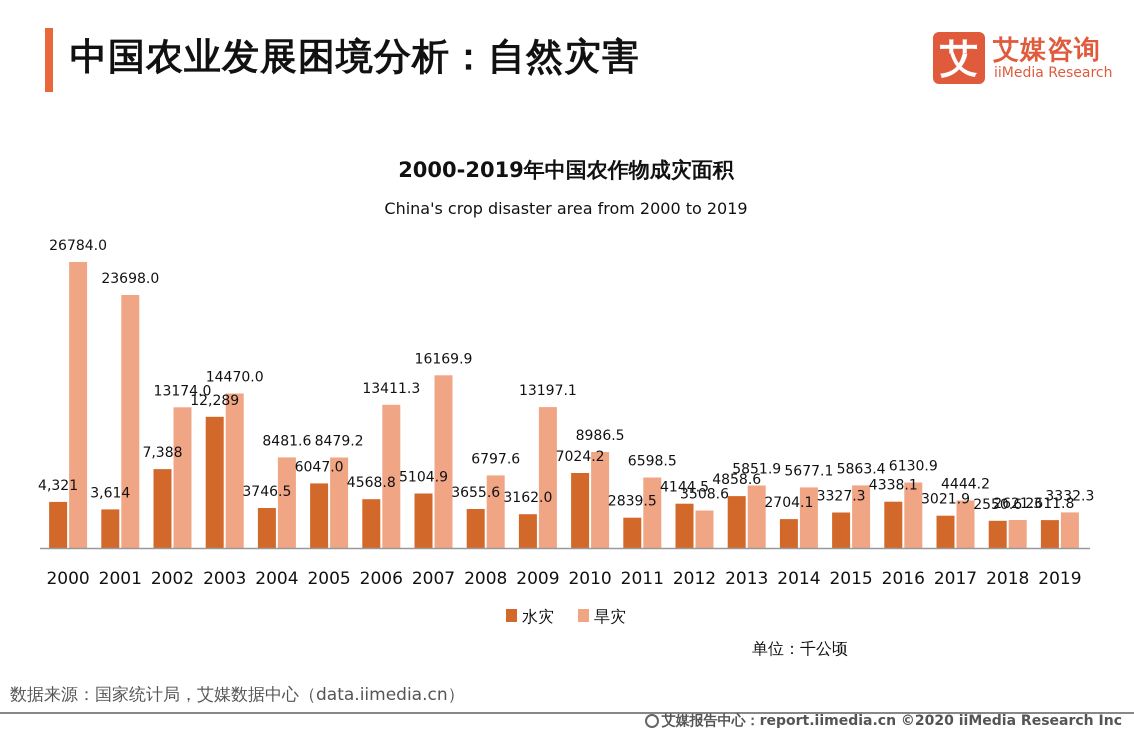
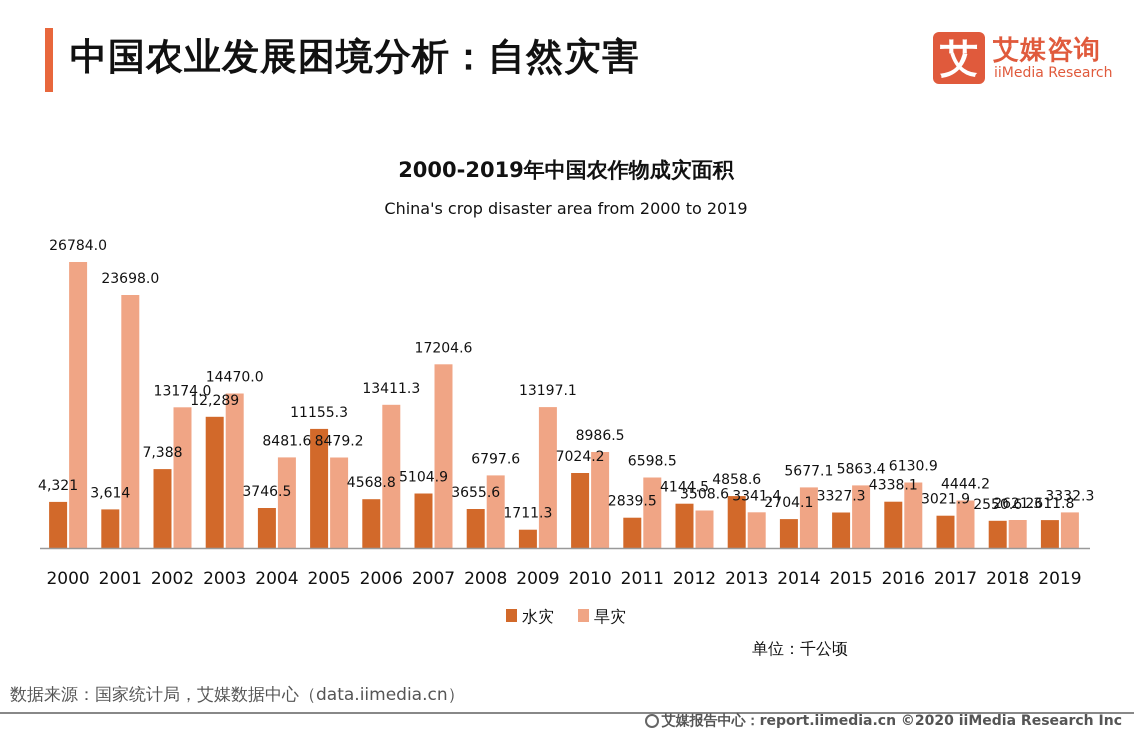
水灾/2005: 6047.0 -> 11155.3
旱灾/2007: 16169.9 -> 17204.6
水灾/2009: 3162.0 -> 1711.3
旱灾/2013: 5851.9 -> 3341.4
